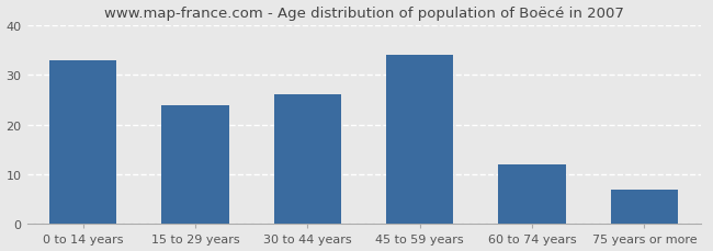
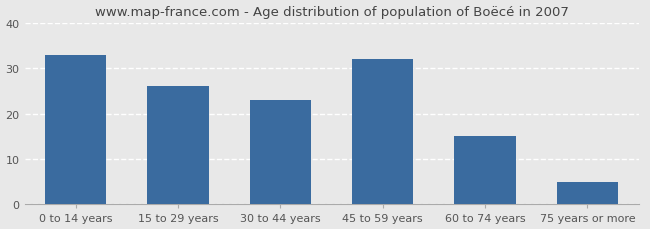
15 to 29 years: 24 -> 26
30 to 44 years: 26 -> 23
45 to 59 years: 34 -> 32
60 to 74 years: 12 -> 15
75 years or more: 7 -> 5
